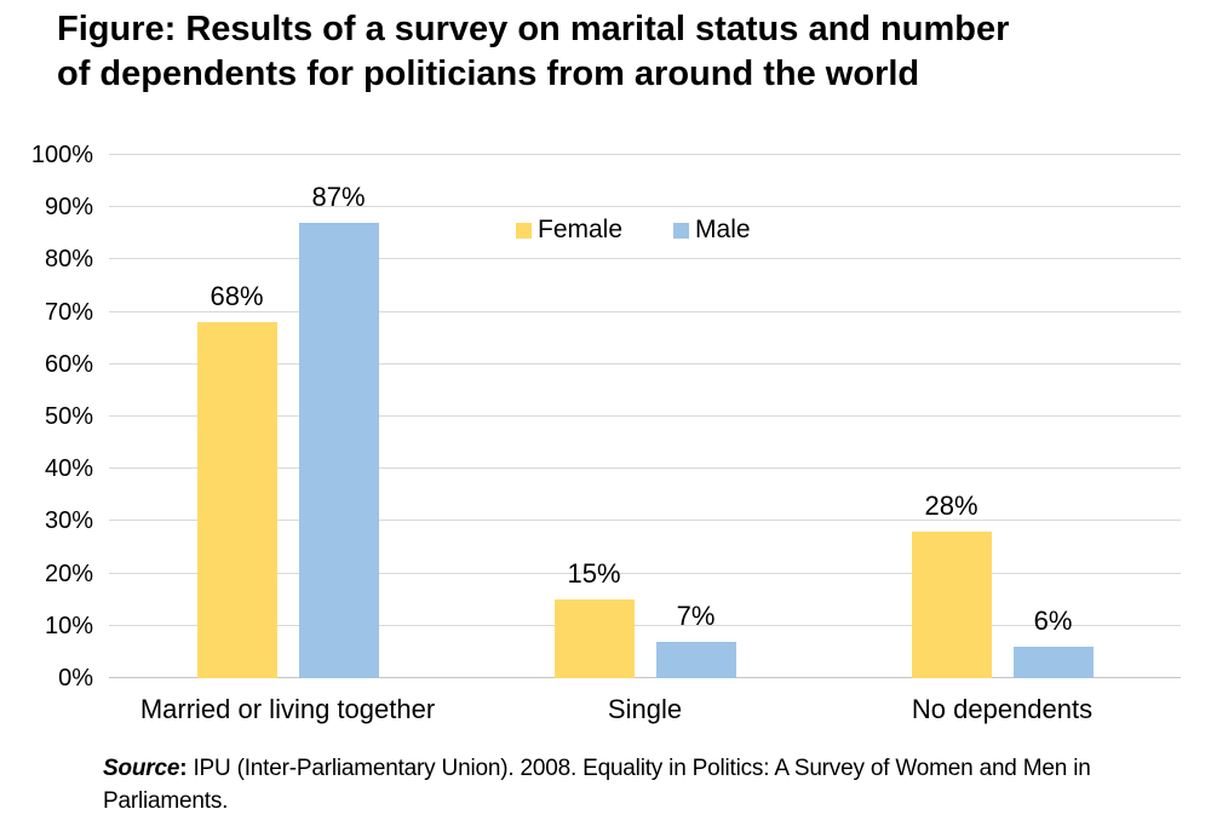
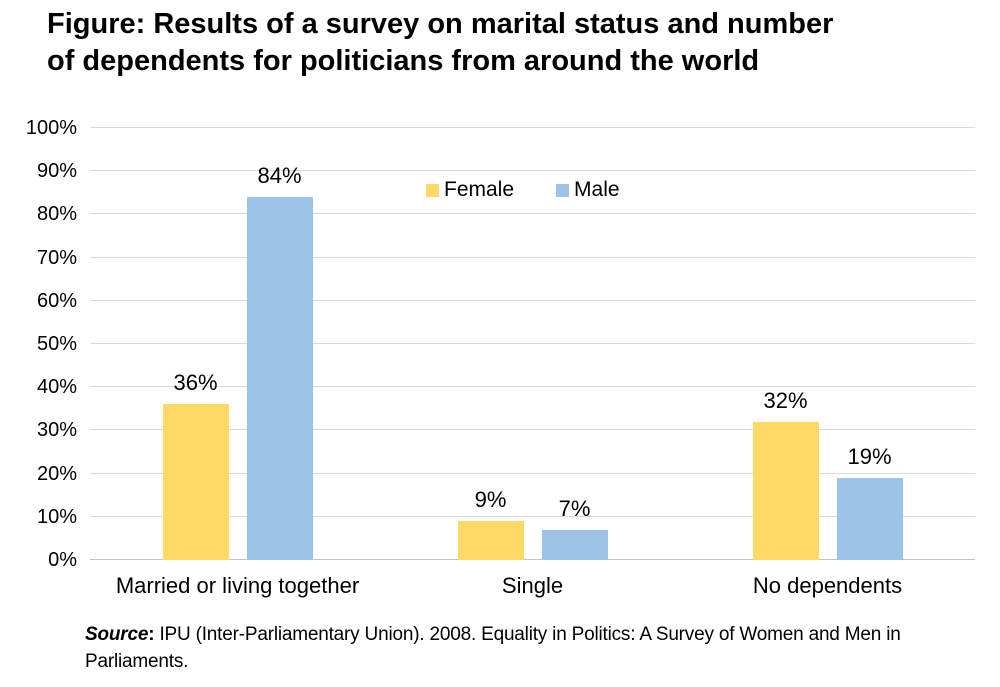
Female/Married or living together: 68% -> 36%
Male/Married or living together: 87% -> 84%
Female/Single: 15% -> 9%
Female/No dependents: 28% -> 32%
Male/No dependents: 6% -> 19%
